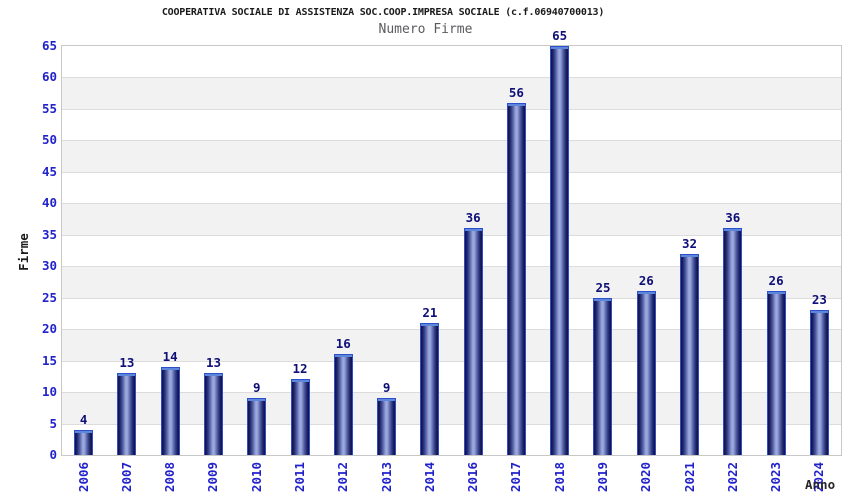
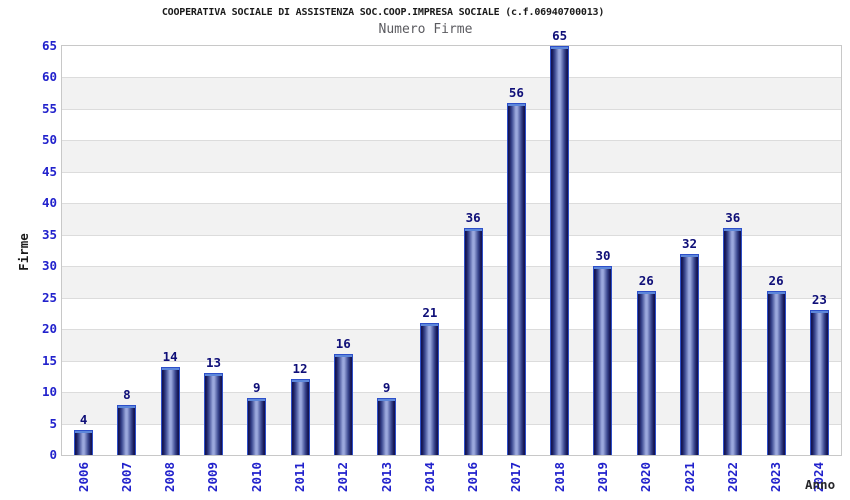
2007: 13 -> 8
2019: 25 -> 30
